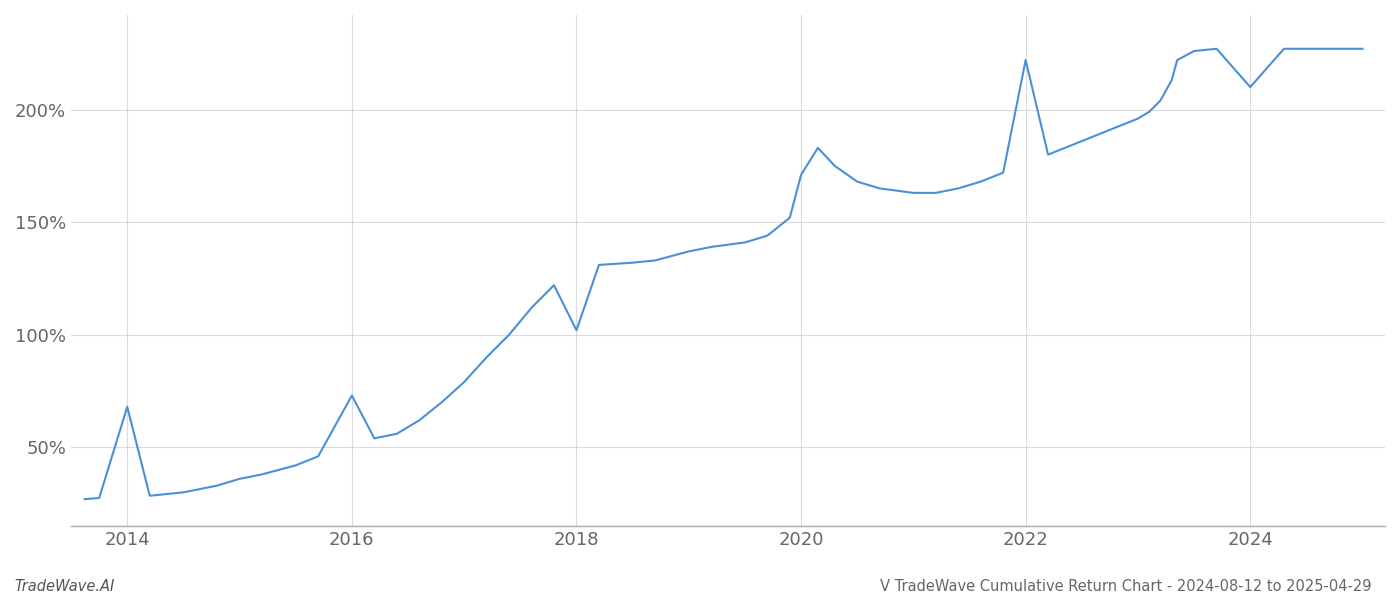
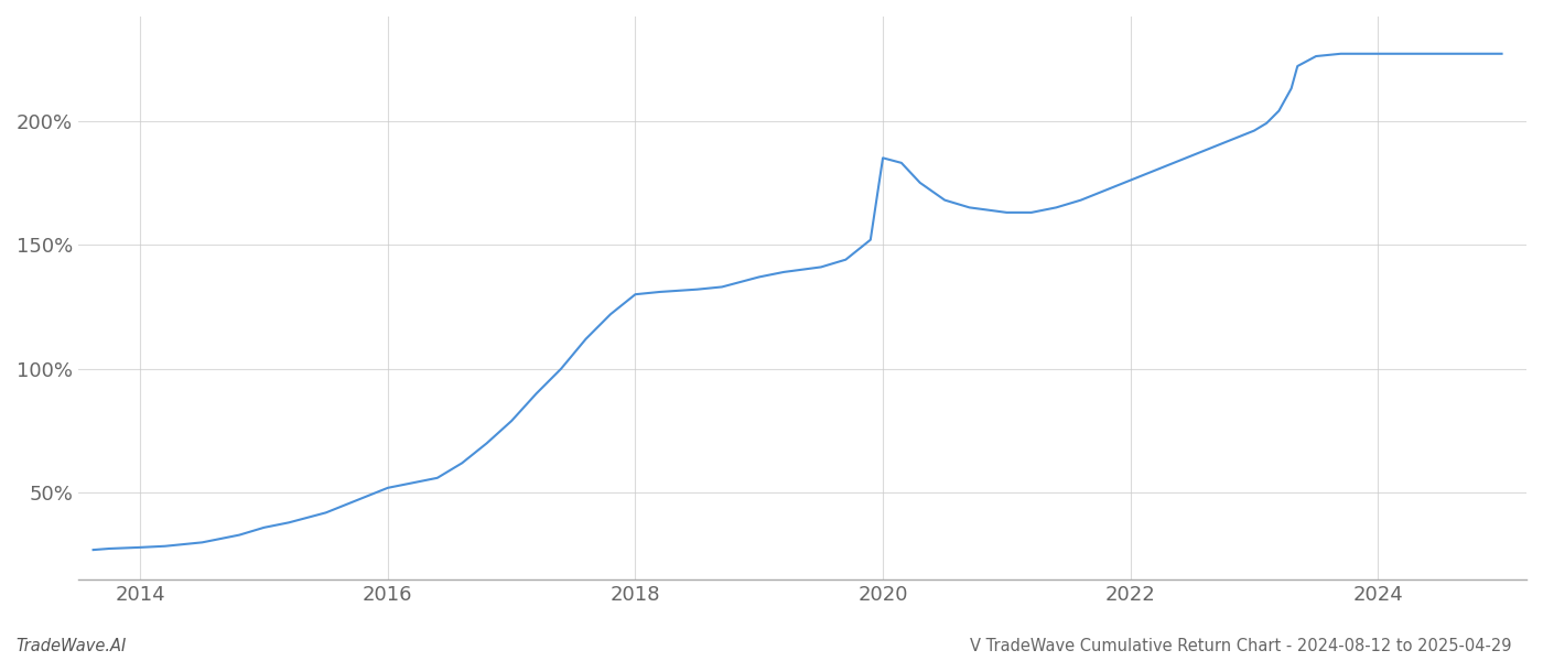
2014: 68.0% -> 28.0%
2016: 73.0% -> 52.0%
2018: 102.0% -> 130.0%
2020: 171.0% -> 185.0%
2022: 222.0% -> 176.0%
2024: 210.0% -> 227.0%
